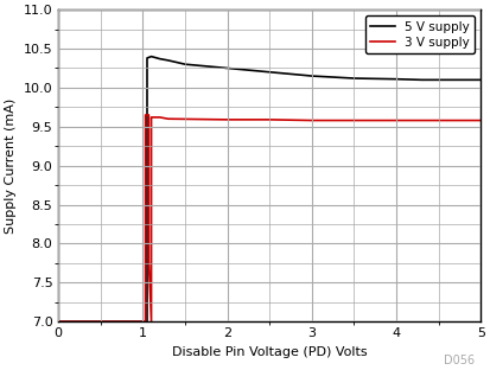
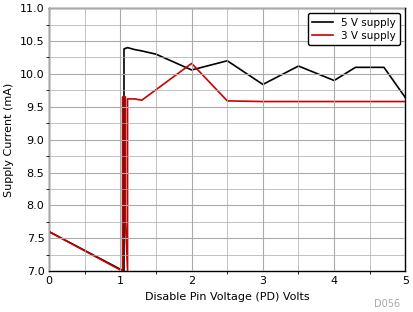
5 V supply/0: 7.00 -> 7.60
3 V supply/0: 7.00 -> 7.60
5 V supply/2: 10.25 -> 10.06
3 V supply/2: 9.59 -> 10.16
5 V supply/3: 10.15 -> 9.84
5 V supply/4: 10.11 -> 9.90
5 V supply/5: 10.10 -> 9.64
